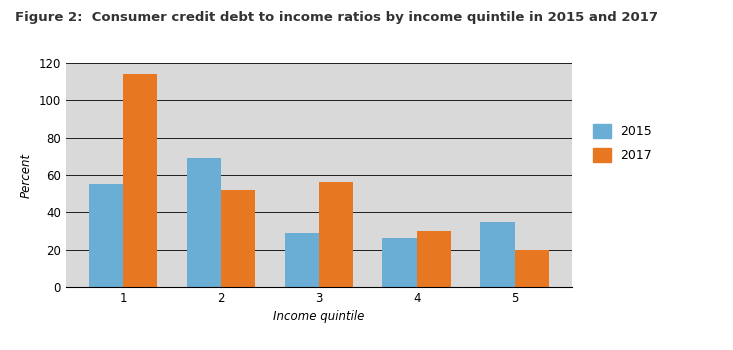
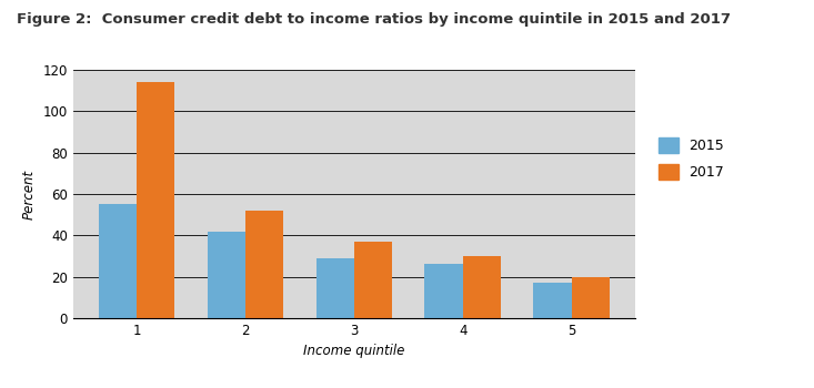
2015/2: 69 -> 42
2017/3: 56 -> 37
2015/5: 35 -> 17
